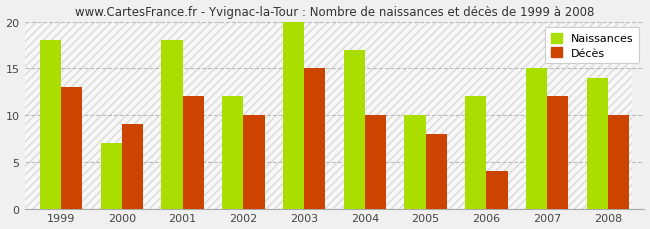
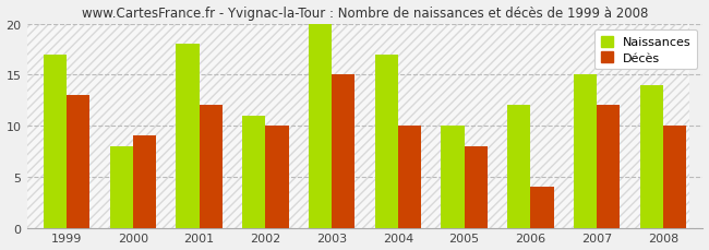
Naissances/1999: 18 -> 17
Naissances/2000: 7 -> 8
Naissances/2002: 12 -> 11
